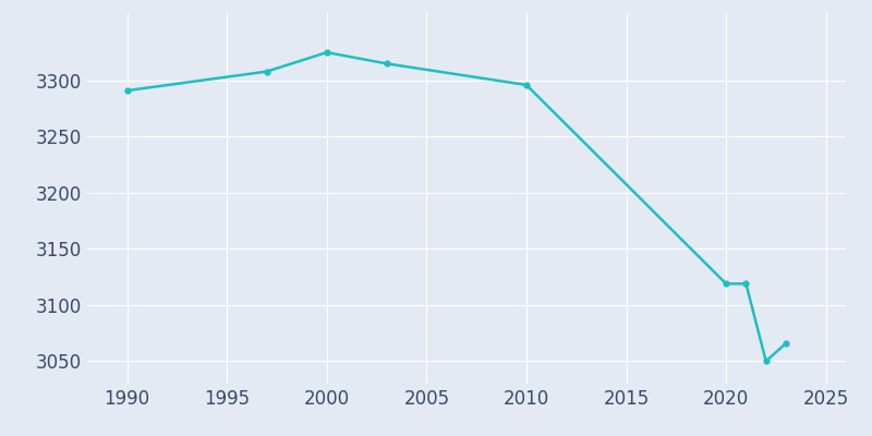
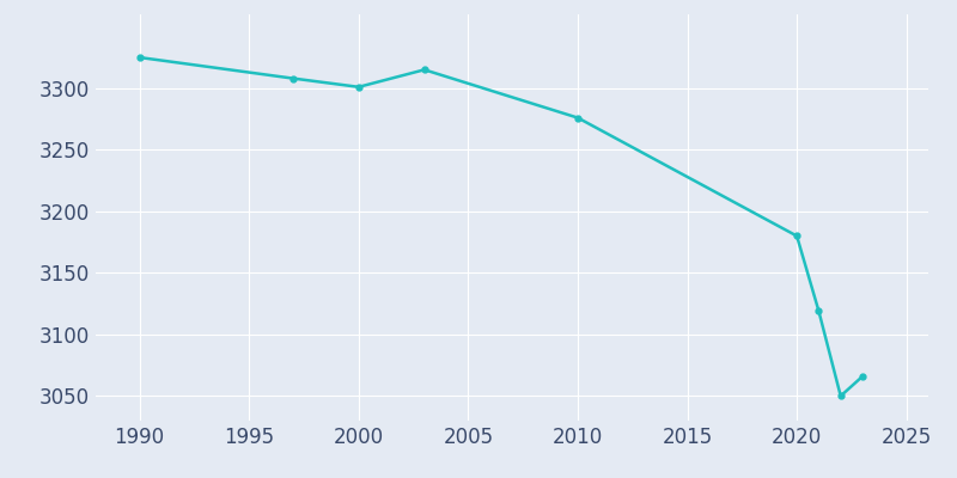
1990: 3291 -> 3325
2000: 3325 -> 3301
2010: 3296 -> 3276
2020: 3119 -> 3180
